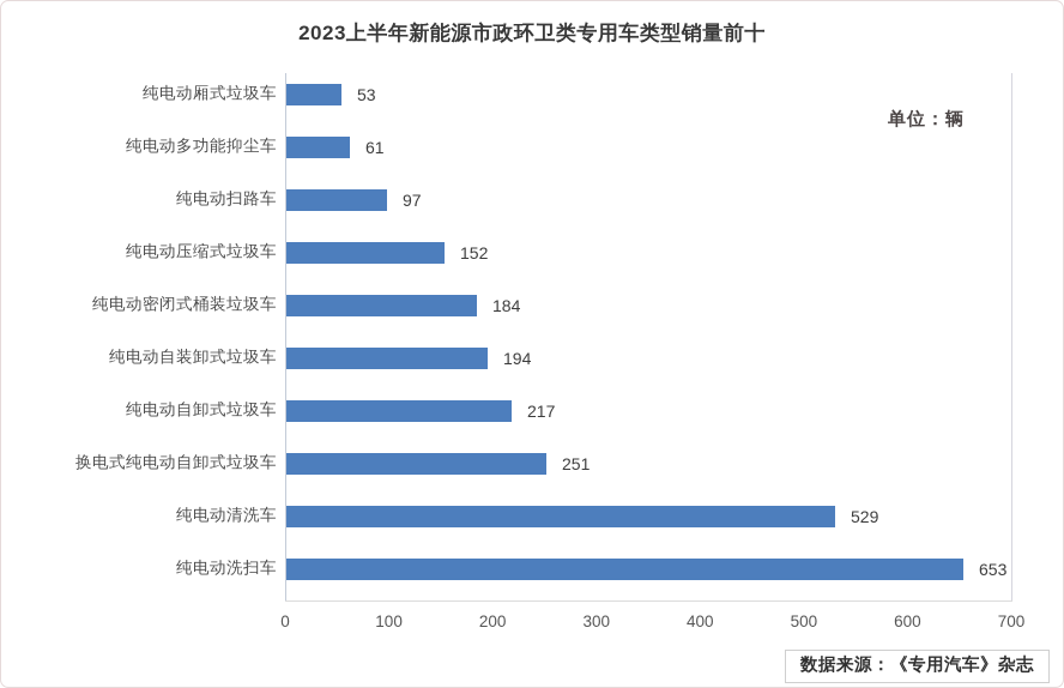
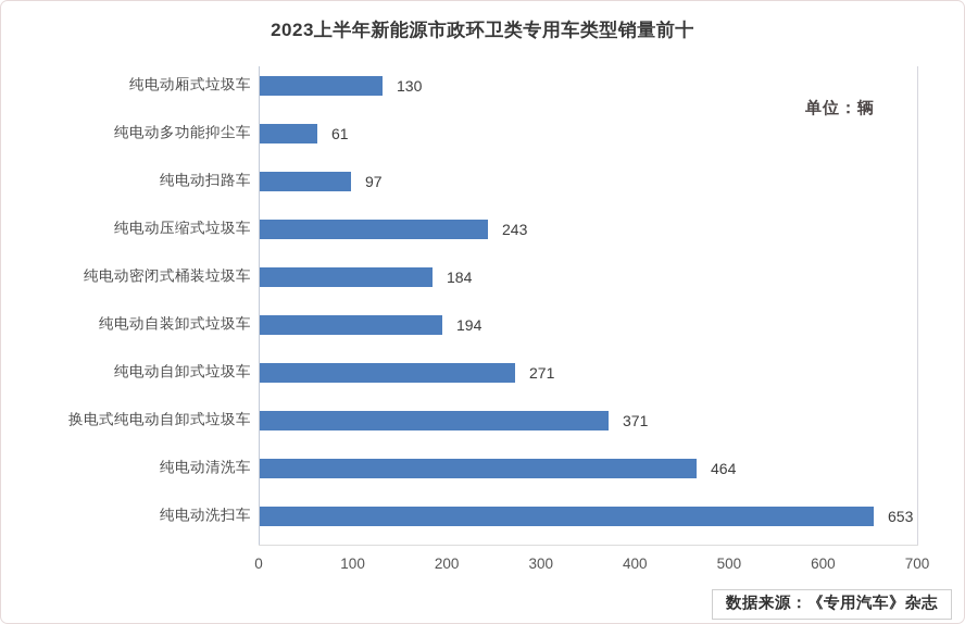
纯电动厢式垃圾车: 53 -> 130
纯电动压缩式垃圾车: 152 -> 243
纯电动自卸式垃圾车: 217 -> 271
换电式纯电动自卸式垃圾车: 251 -> 371
纯电动清洗车: 529 -> 464
